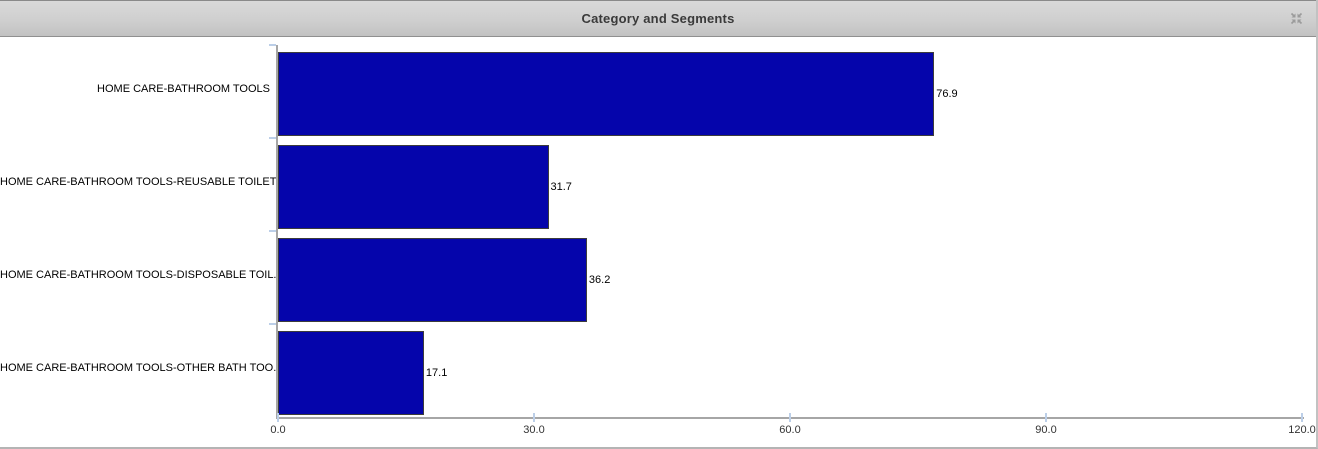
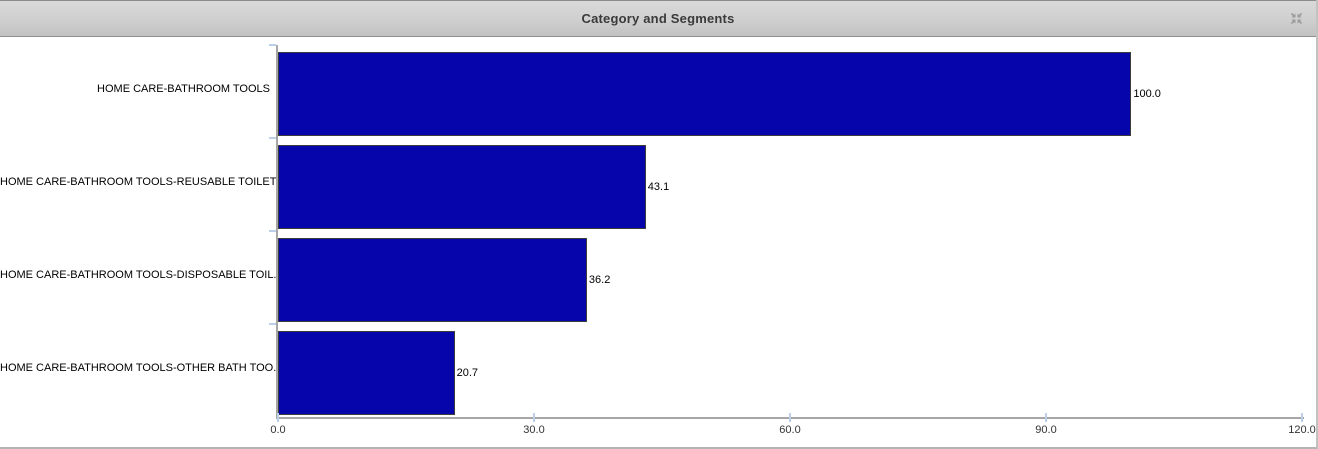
HOME CARE-BATHROOM TOOLS: 76.9 -> 100.0
HOME CARE-BATHROOM TOOLS-REUSABLE TOILET...: 31.7 -> 43.1
HOME CARE-BATHROOM TOOLS-OTHER BATH TOO...: 17.1 -> 20.7
